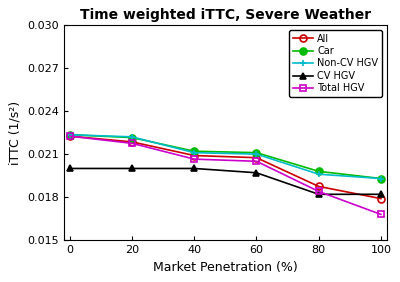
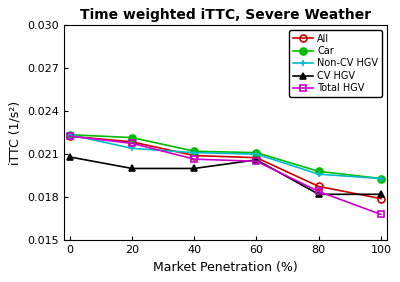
CV HGV/0: 0.0200 -> 0.0208
Non-CV HGV/20: 0.0222 -> 0.0214
CV HGV/60: 0.0197 -> 0.0206
